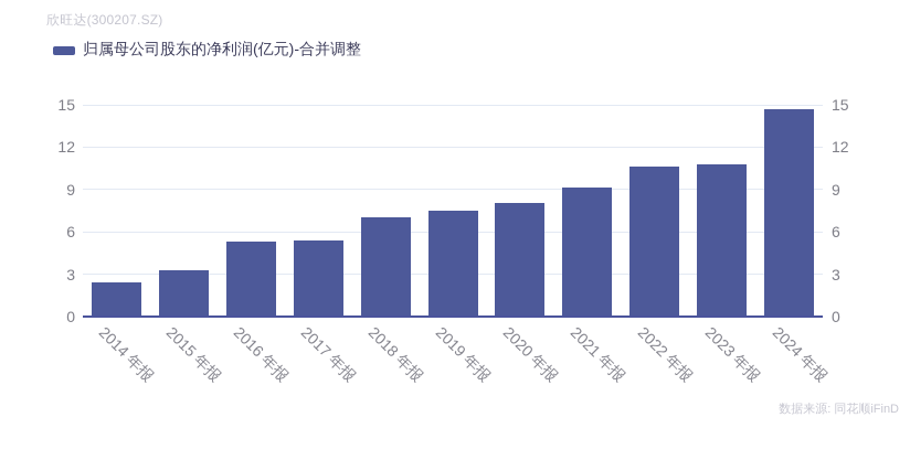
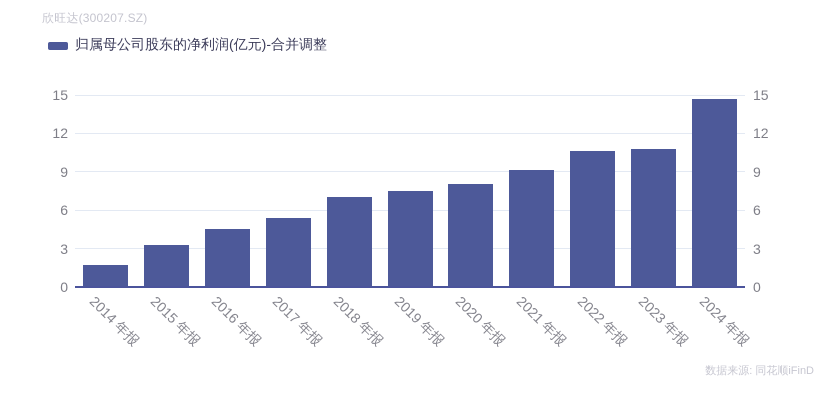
2014 年报: 2.4 -> 1.7
2016 年报: 5.3 -> 4.5
